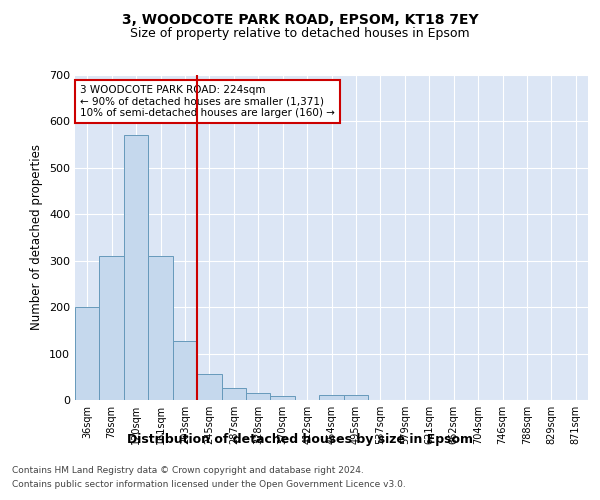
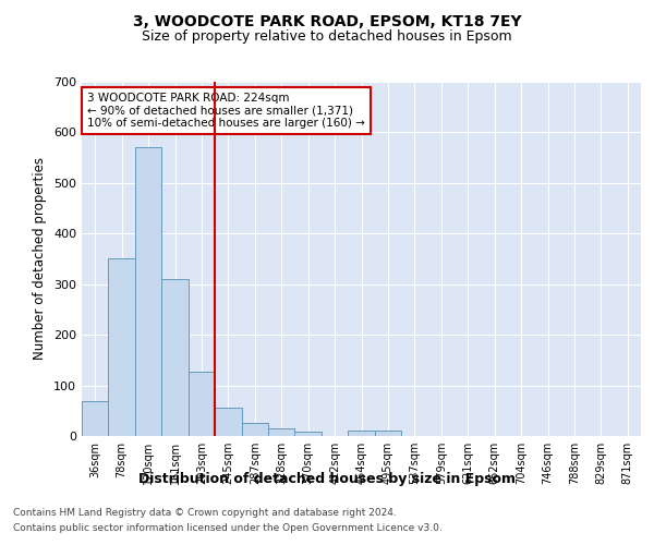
36sqm: 200 -> 68
78sqm: 310 -> 350
